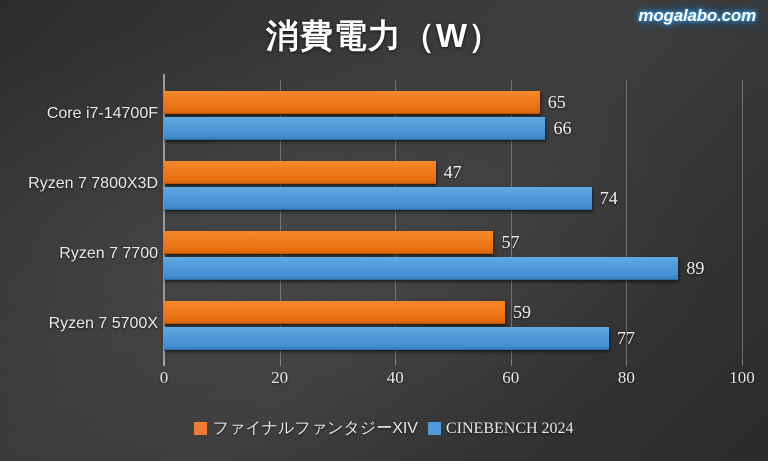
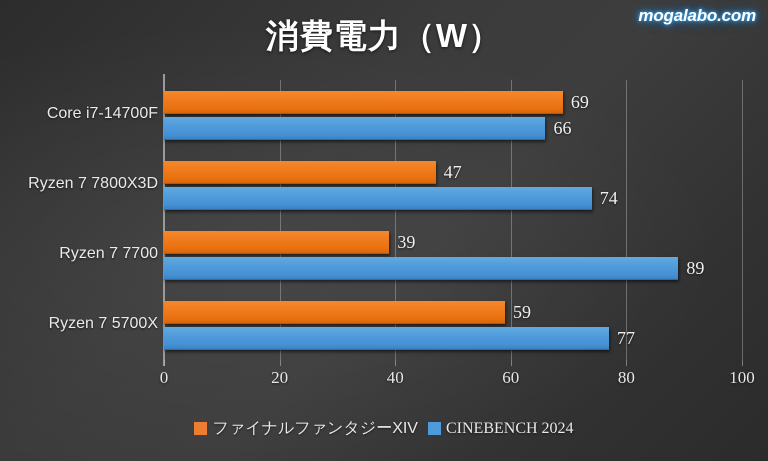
ファイナルファンタジーXIV/Core i7-14700F: 65 -> 69
ファイナルファンタジーXIV/Ryzen 7 7700: 57 -> 39
